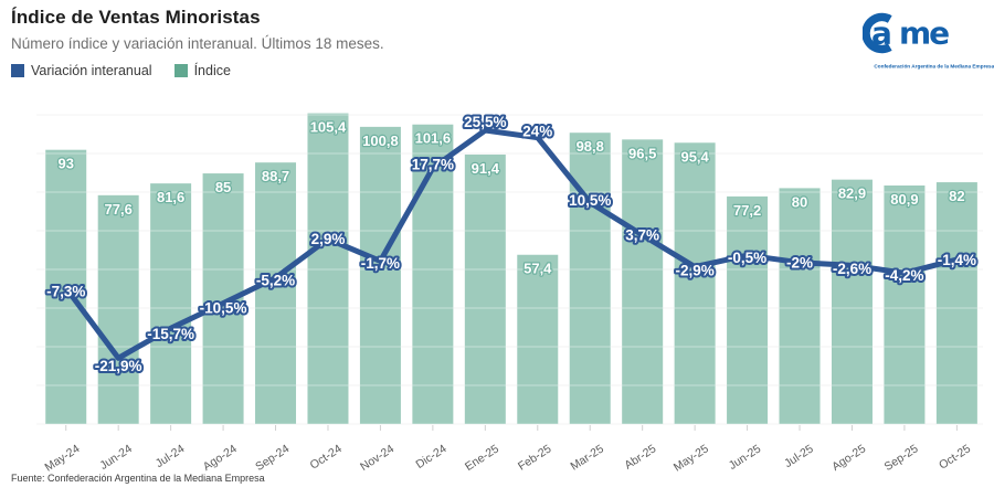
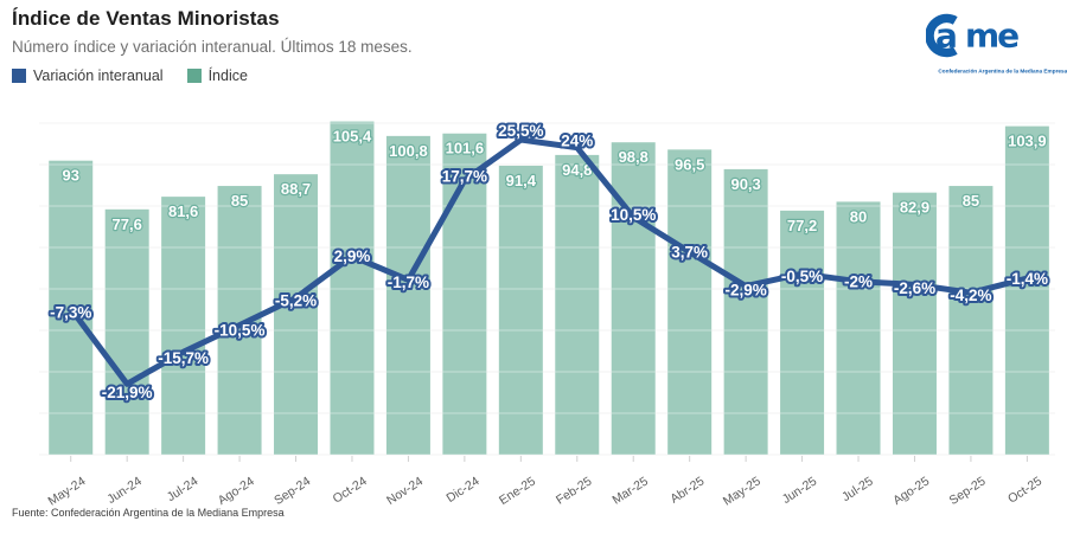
Índice/Feb-25: 57,4 -> 94,8
Índice/May-25: 95,4 -> 90,3
Índice/Sep-25: 80,9 -> 85
Índice/Oct-25: 82 -> 103,9
